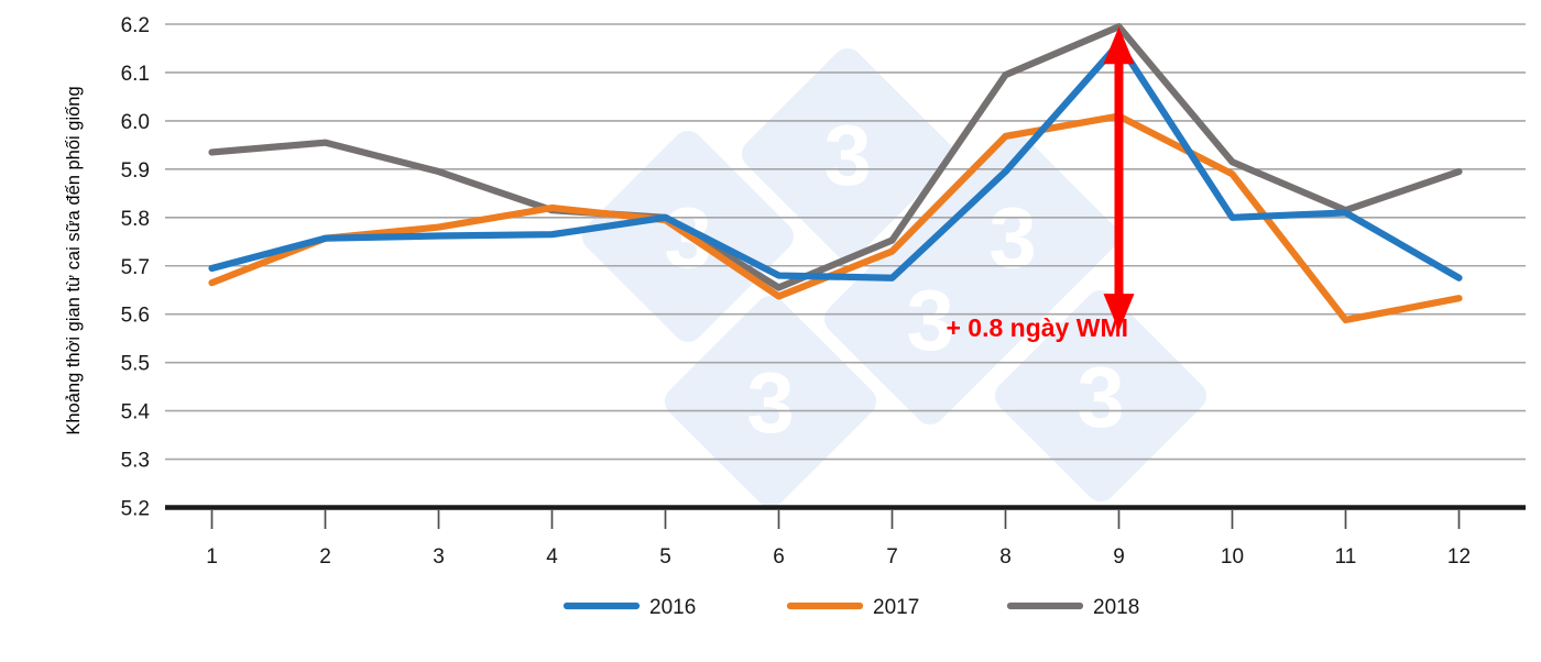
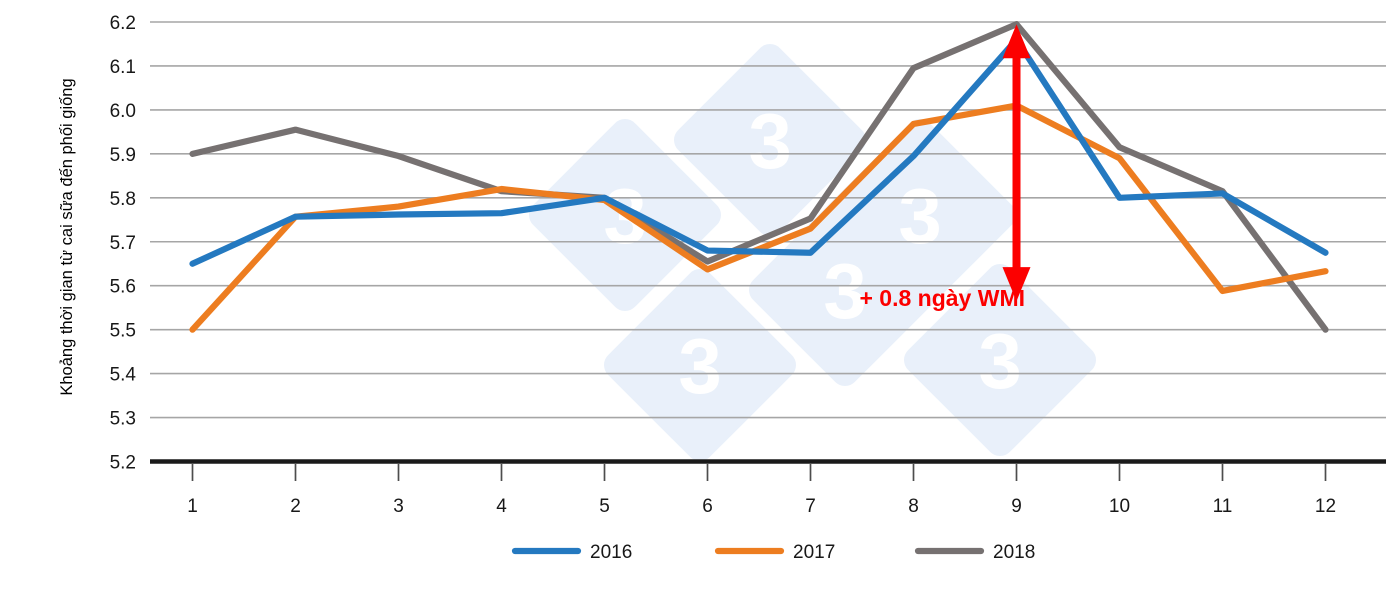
2016/1: 5.70 -> 5.65
2017/1: 5.67 -> 5.50
2018/1: 5.93 -> 5.90
2018/12: 5.89 -> 5.50
